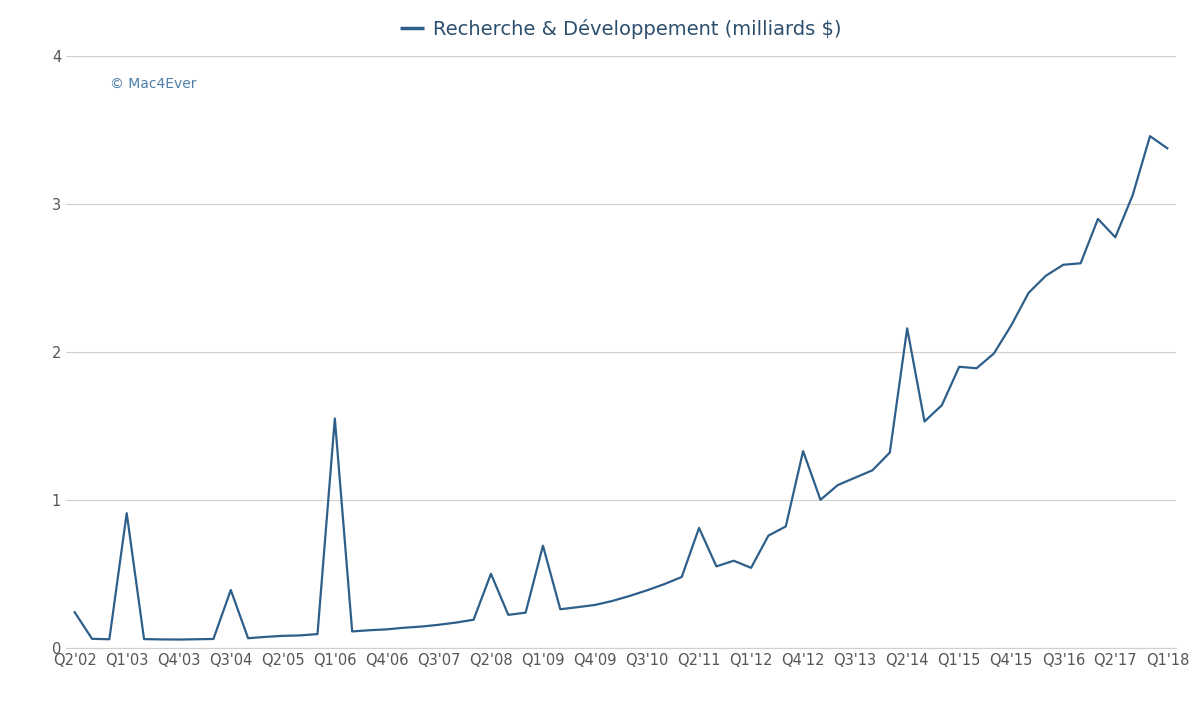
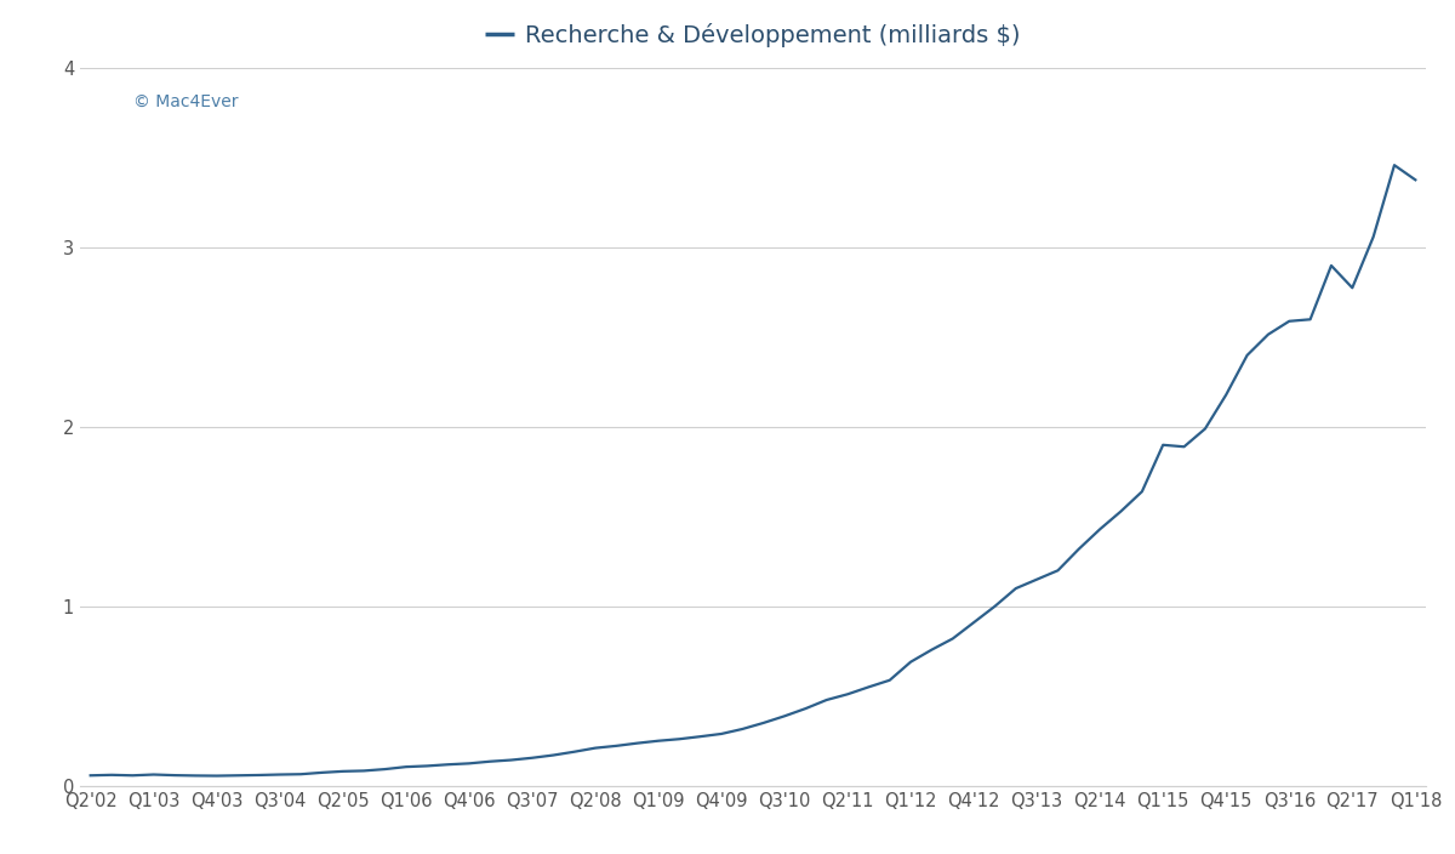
Q2'02: 0.24 -> 0.06
Q1'03: 0.91 -> 0.06
Q3'04: 0.39 -> 0.06
Q1'06: 1.55 -> 0.10
Q2'08: 0.50 -> 0.21
Q1'09: 0.69 -> 0.25
Q2'11: 0.81 -> 0.51
Q1'12: 0.54 -> 0.69
Q4'12: 1.33 -> 0.91
Q2'14: 2.16 -> 1.43
